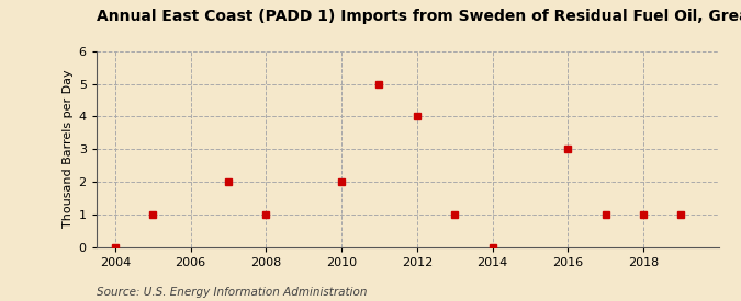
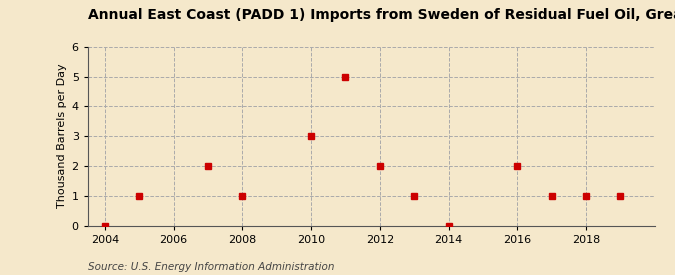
2010: 2 -> 3
2012: 4 -> 2
2016: 3 -> 2
